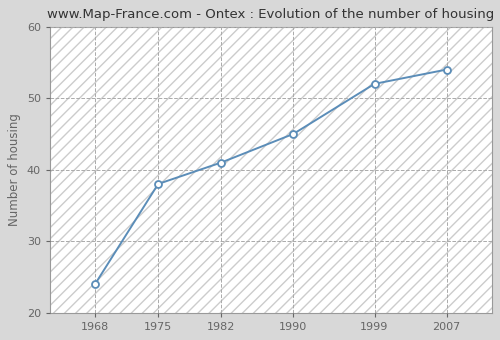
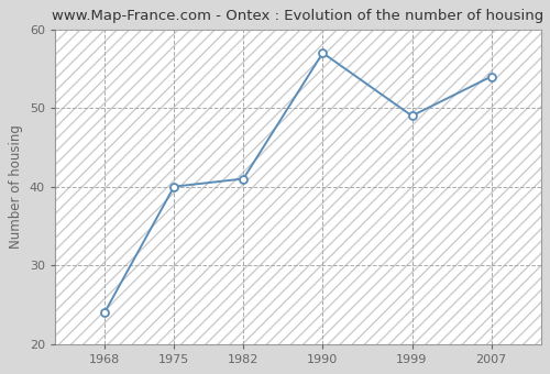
1975: 38 -> 40
1990: 45 -> 57
1999: 52 -> 49
